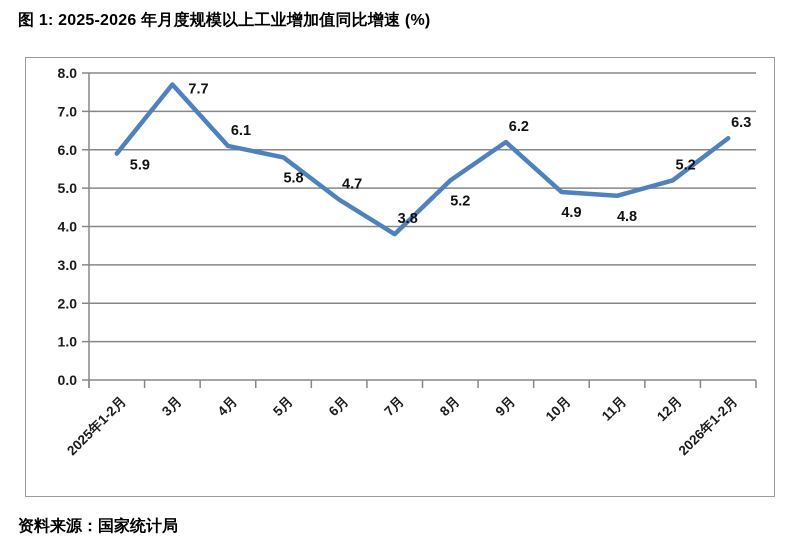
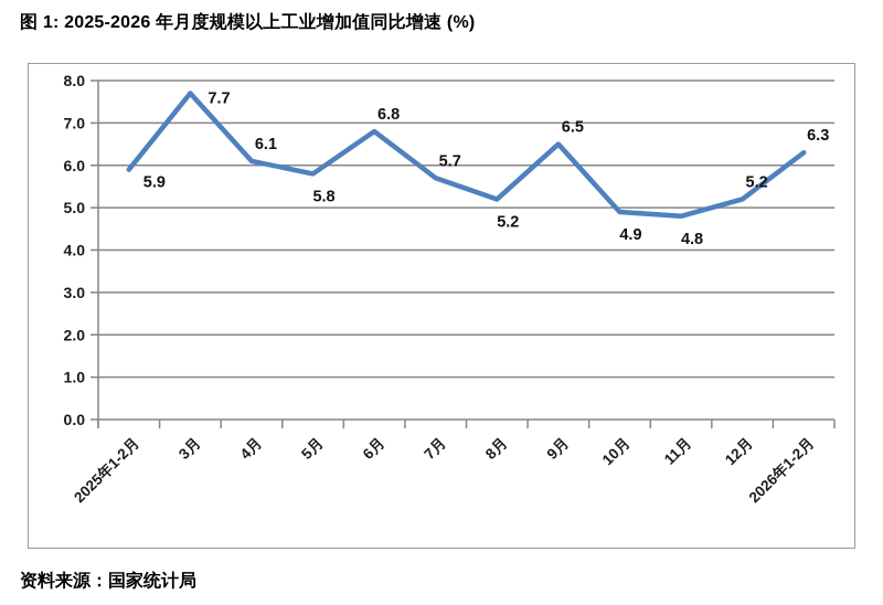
6月: 4.7 -> 6.8
7月: 3.8 -> 5.7
9月: 6.2 -> 6.5
